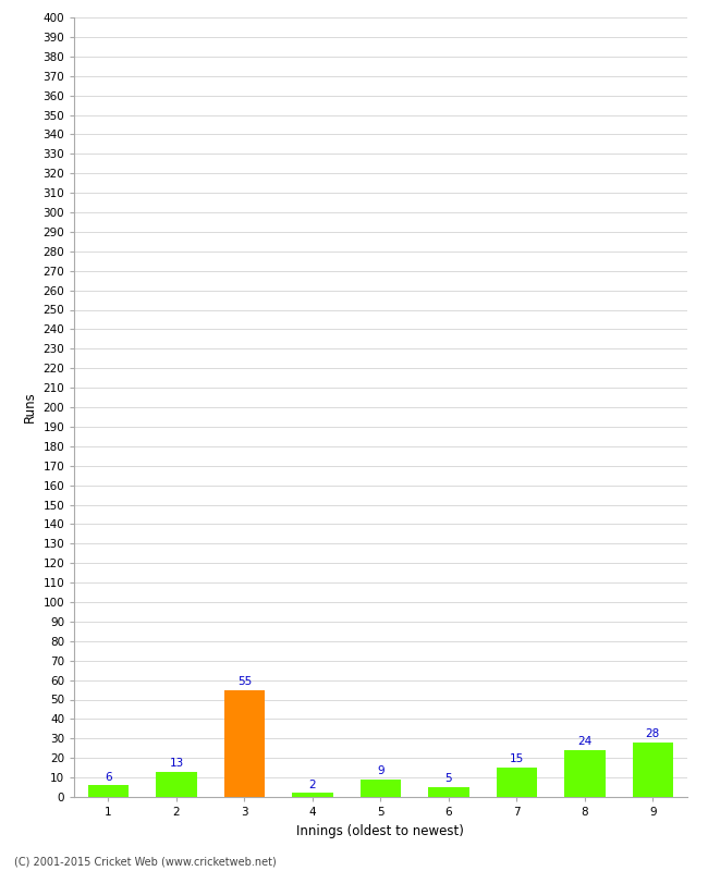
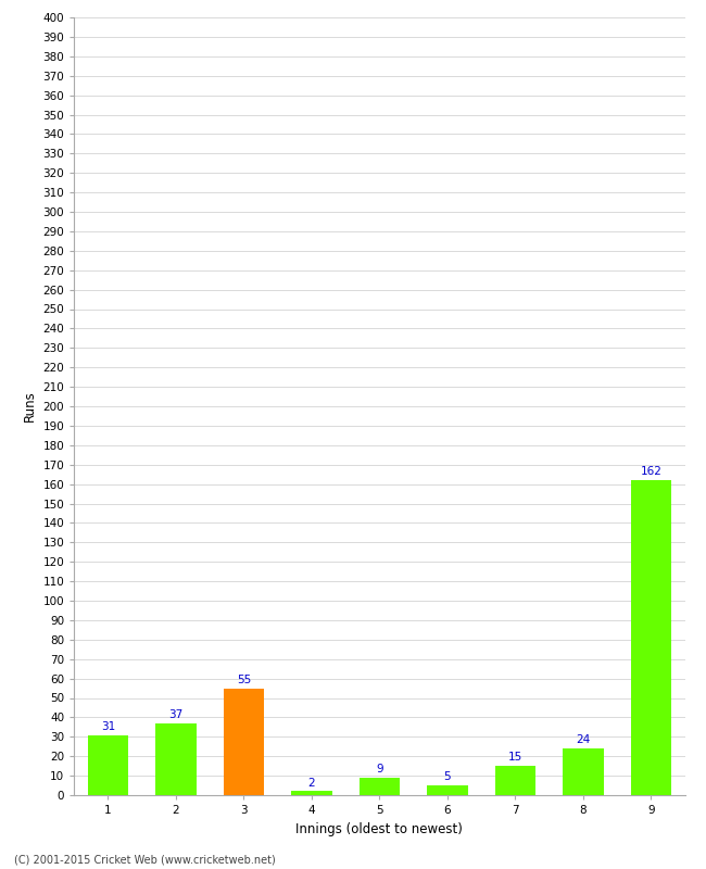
1: 6 -> 31
2: 13 -> 37
9: 28 -> 162
